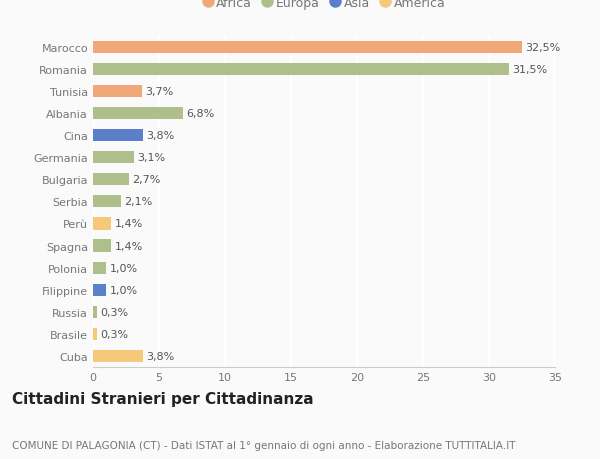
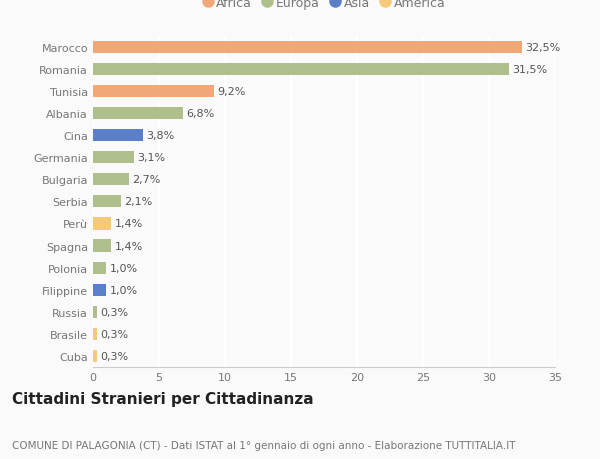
Tunisia: 3,7% -> 9,2%
Cuba: 3,8% -> 0,3%
